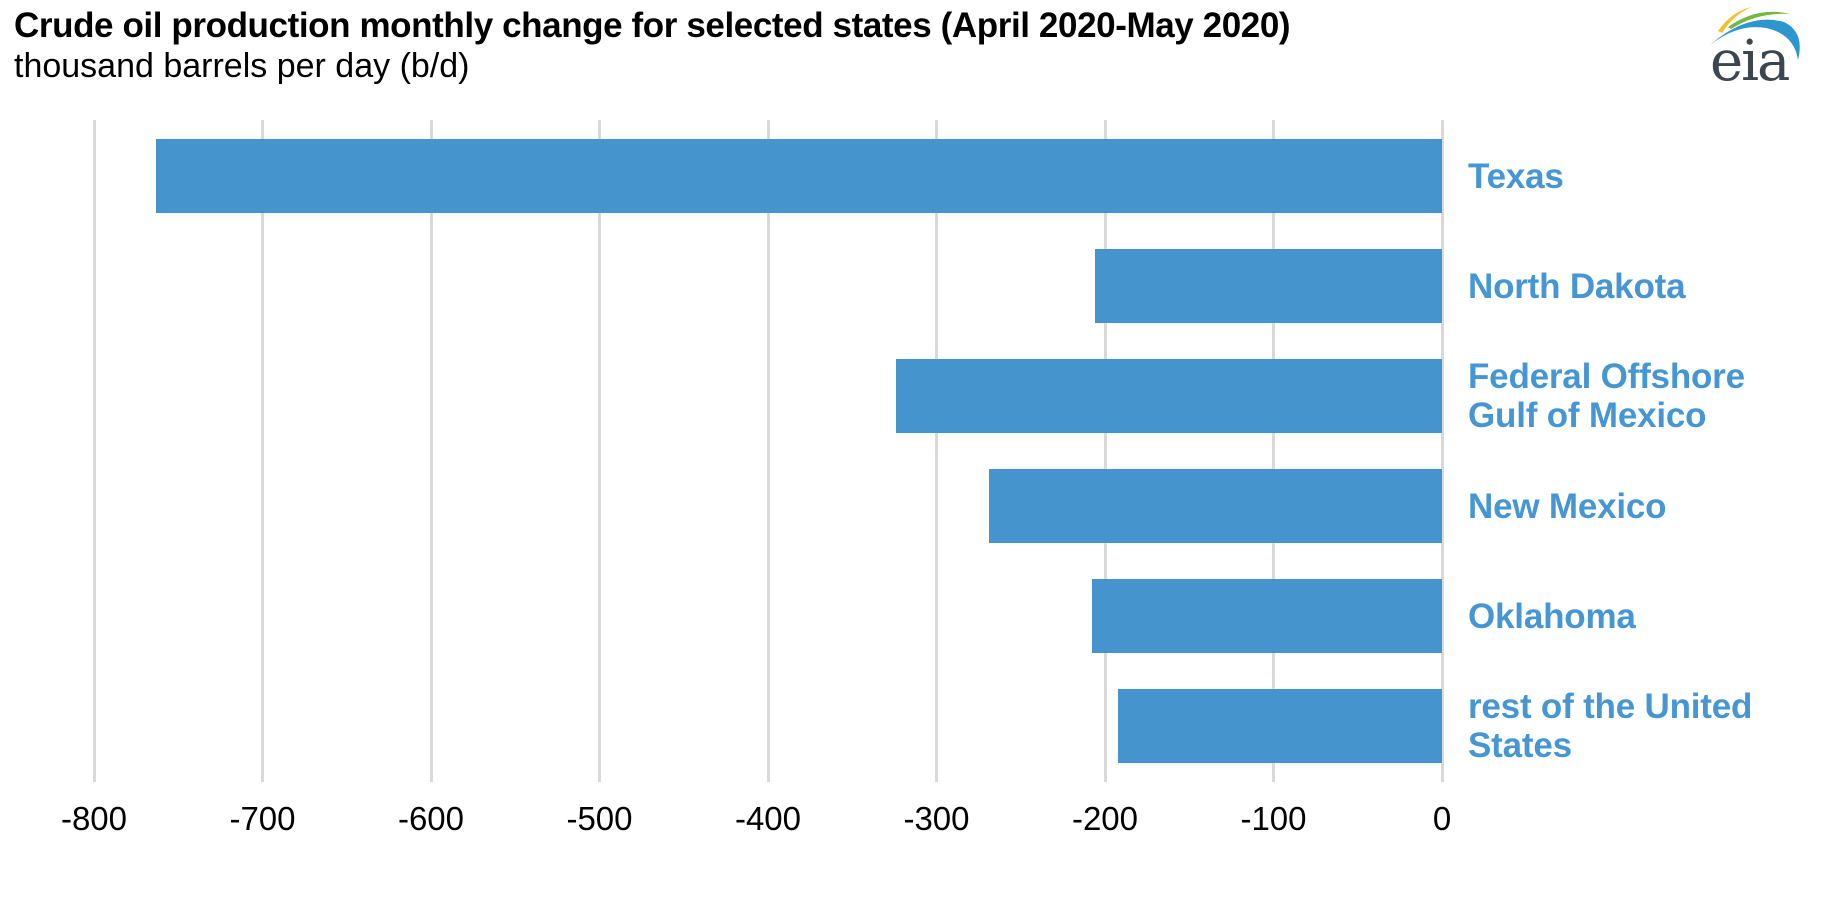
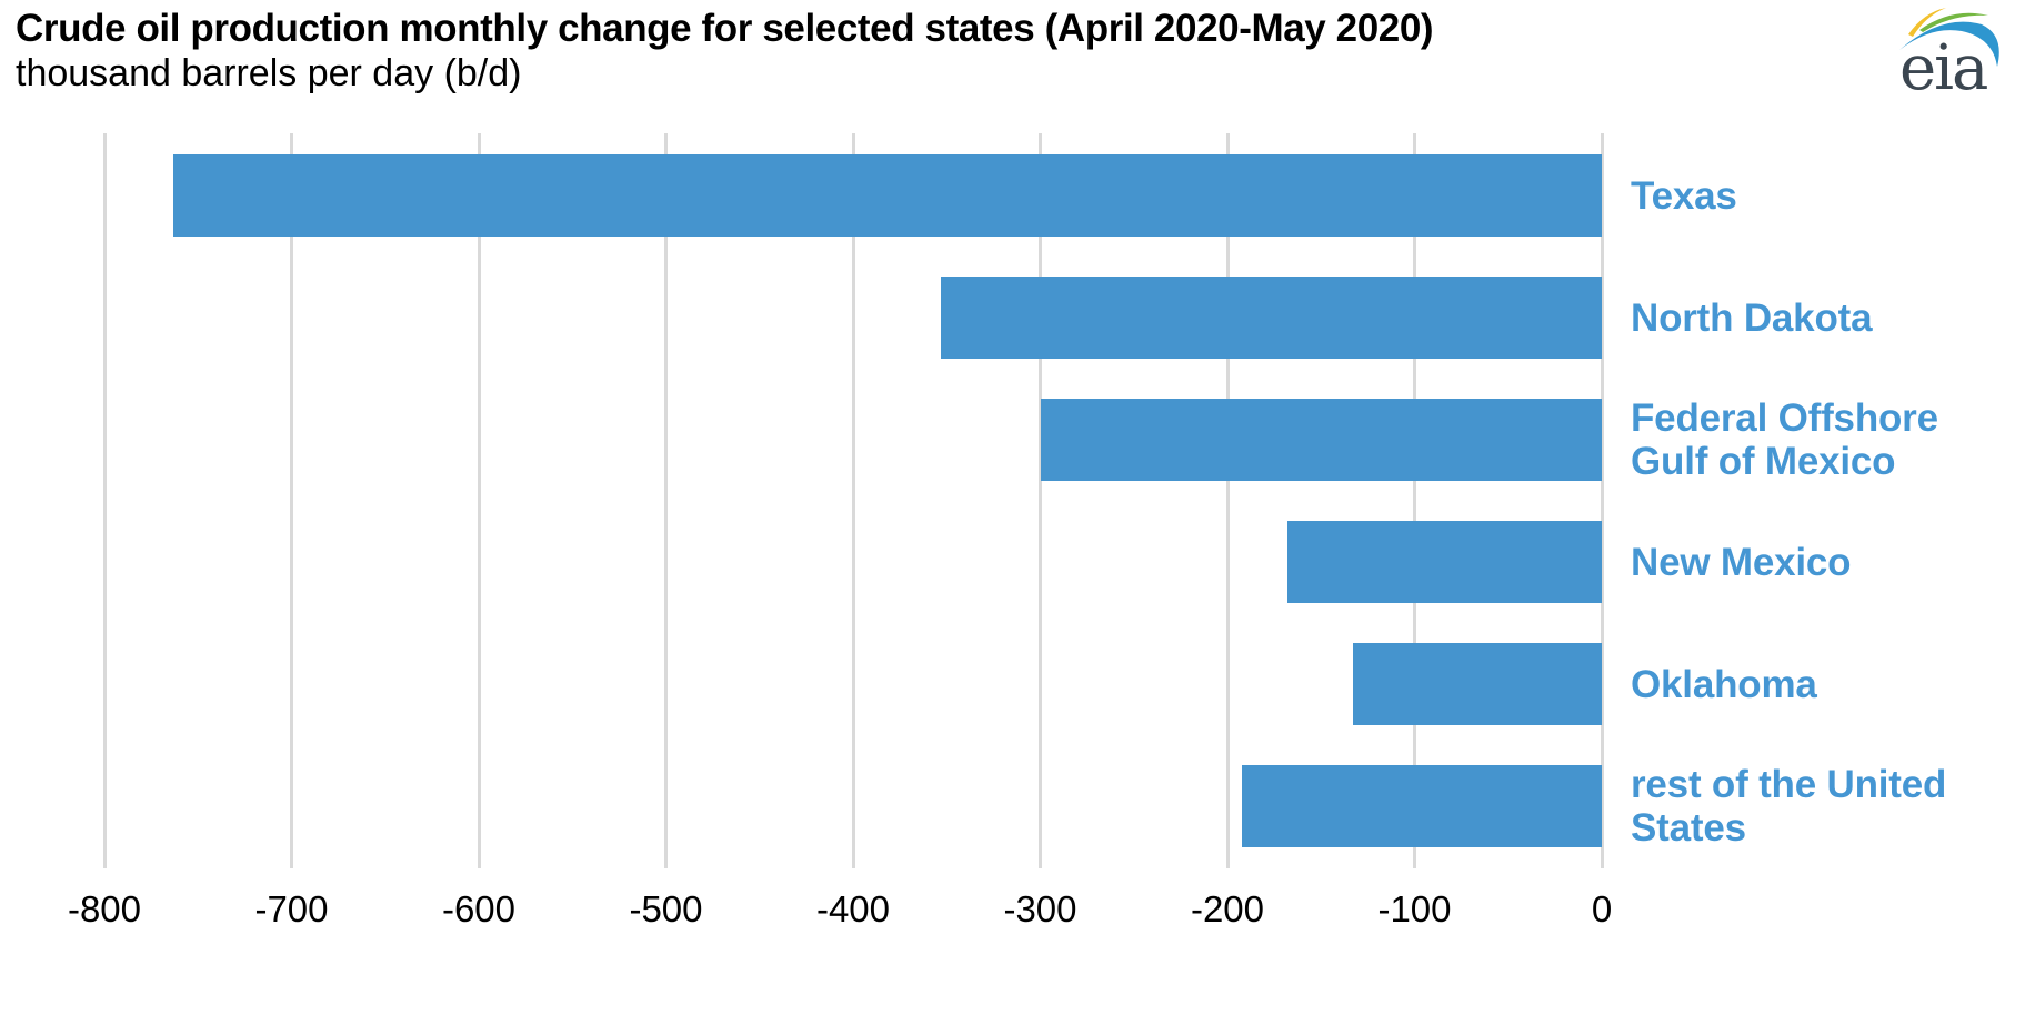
North Dakota: -206 -> -353
Federal Offshore Gulf of Mexico: -324 -> -300
New Mexico: -269 -> -168
Oklahoma: -208 -> -133
